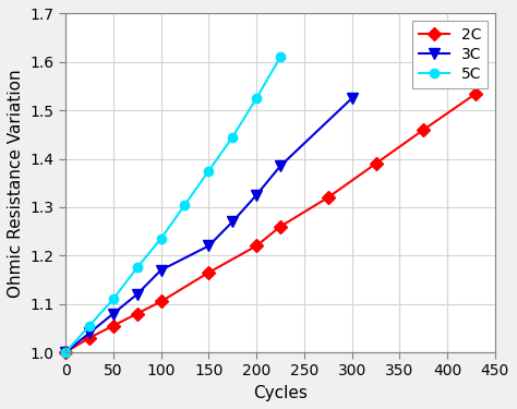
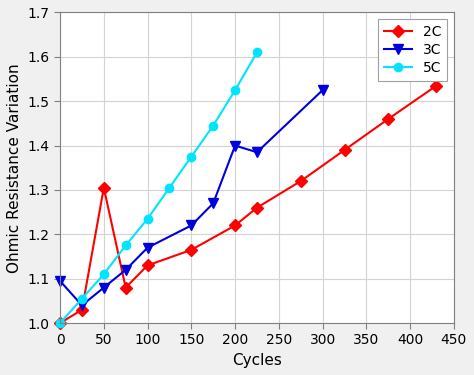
3C/0: 1.000 -> 1.095
2C/50: 1.055 -> 1.305
2C/100: 1.105 -> 1.130
3C/200: 1.325 -> 1.400
